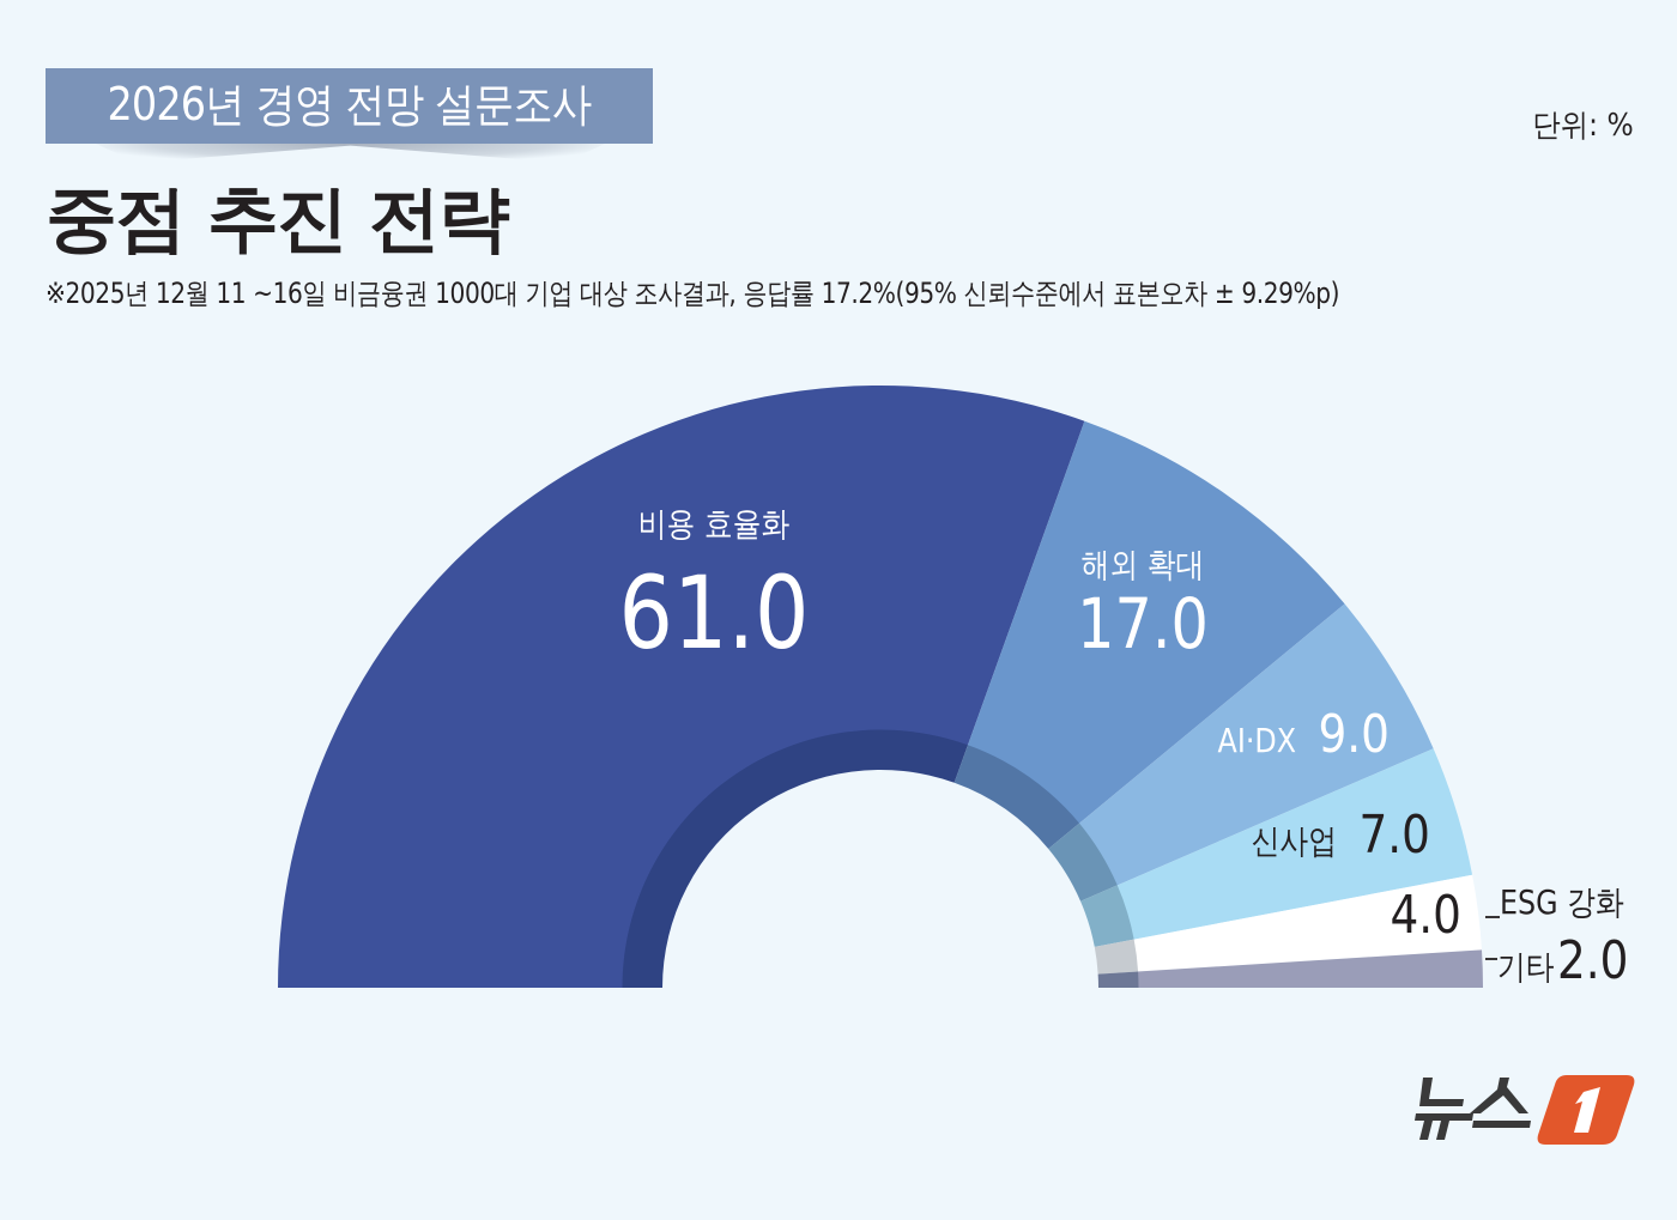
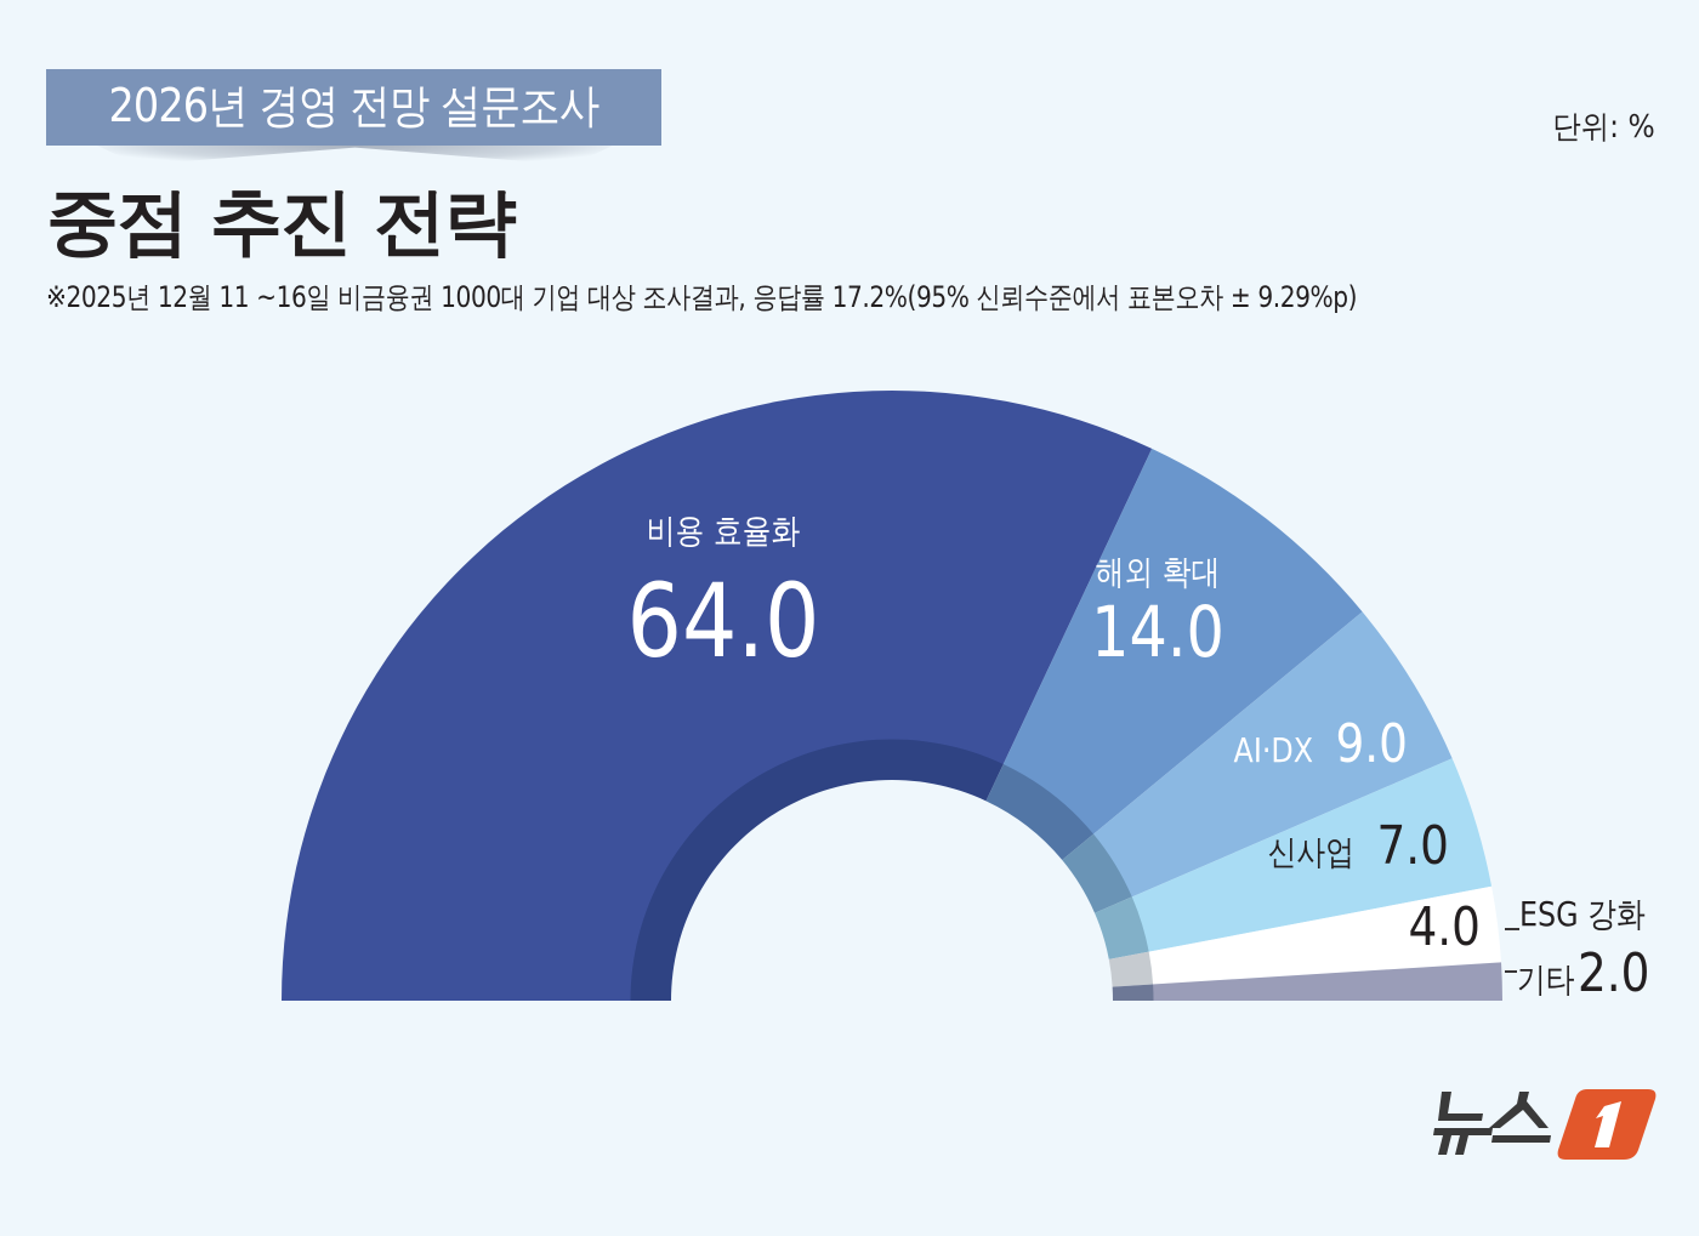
비용 효율화: 61.0 -> 64.0
해외 확대: 17.0 -> 14.0
